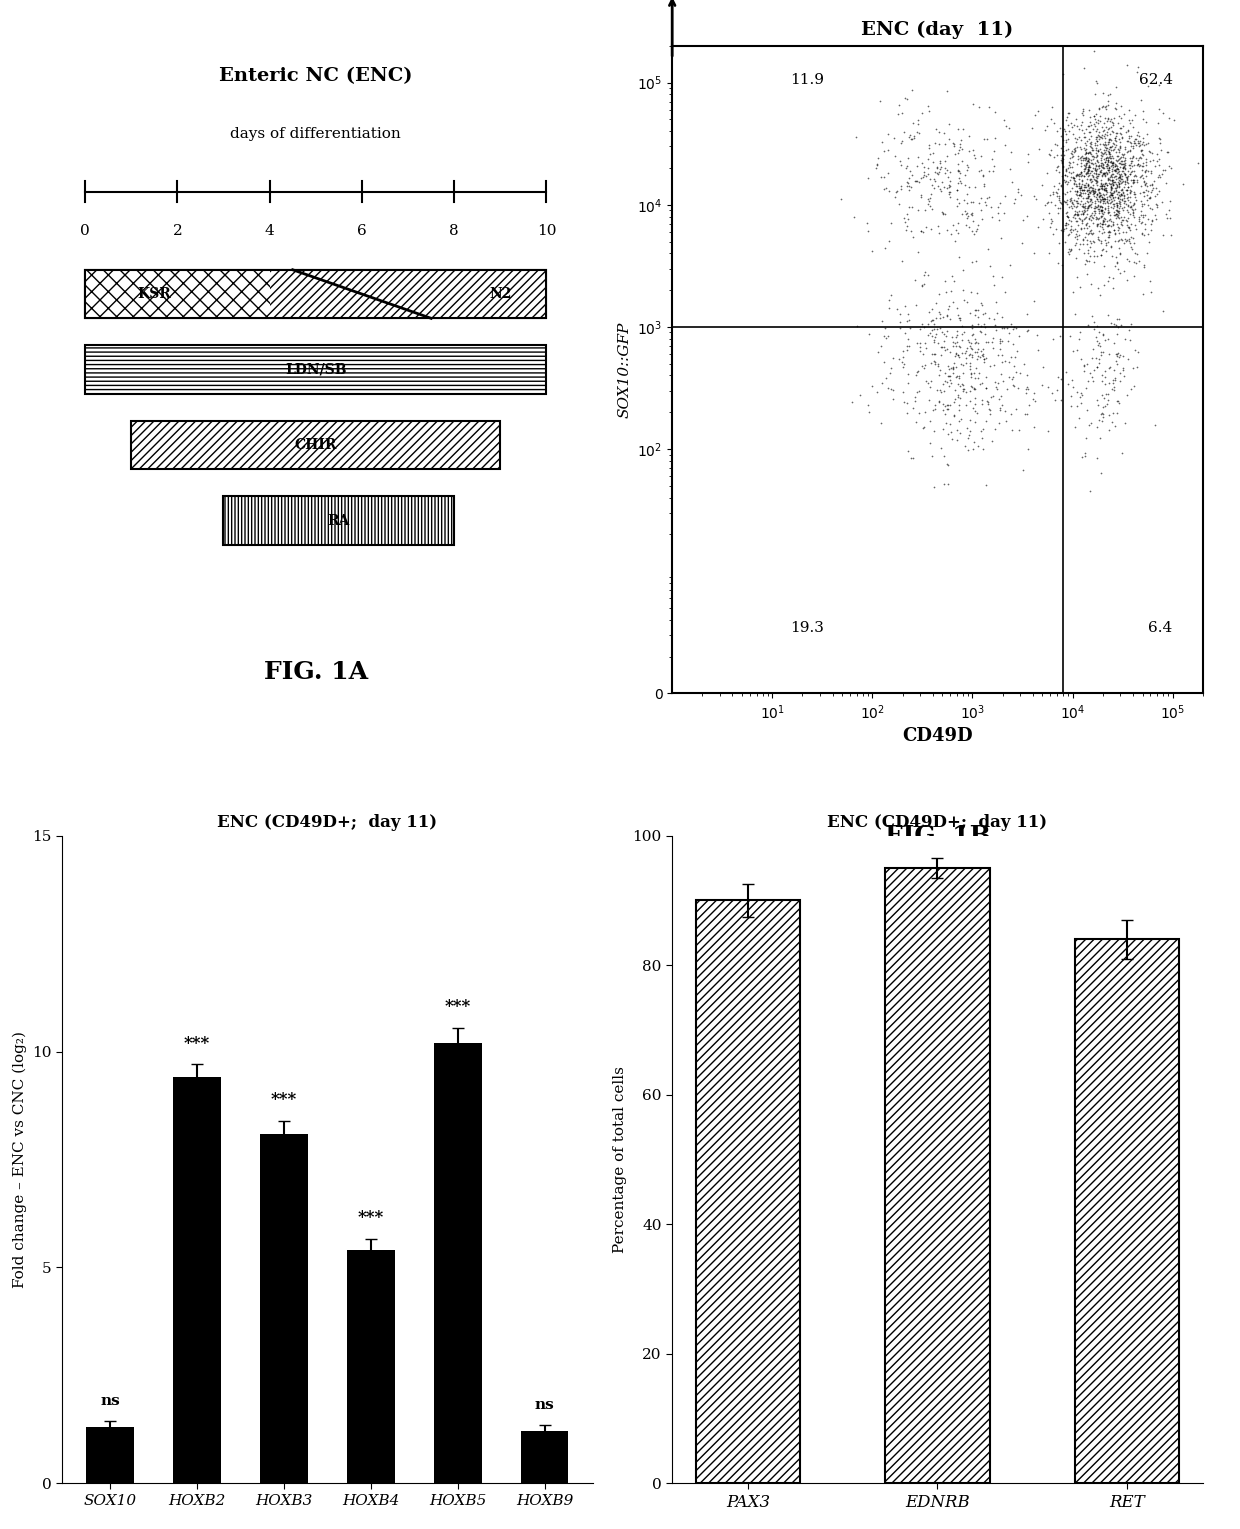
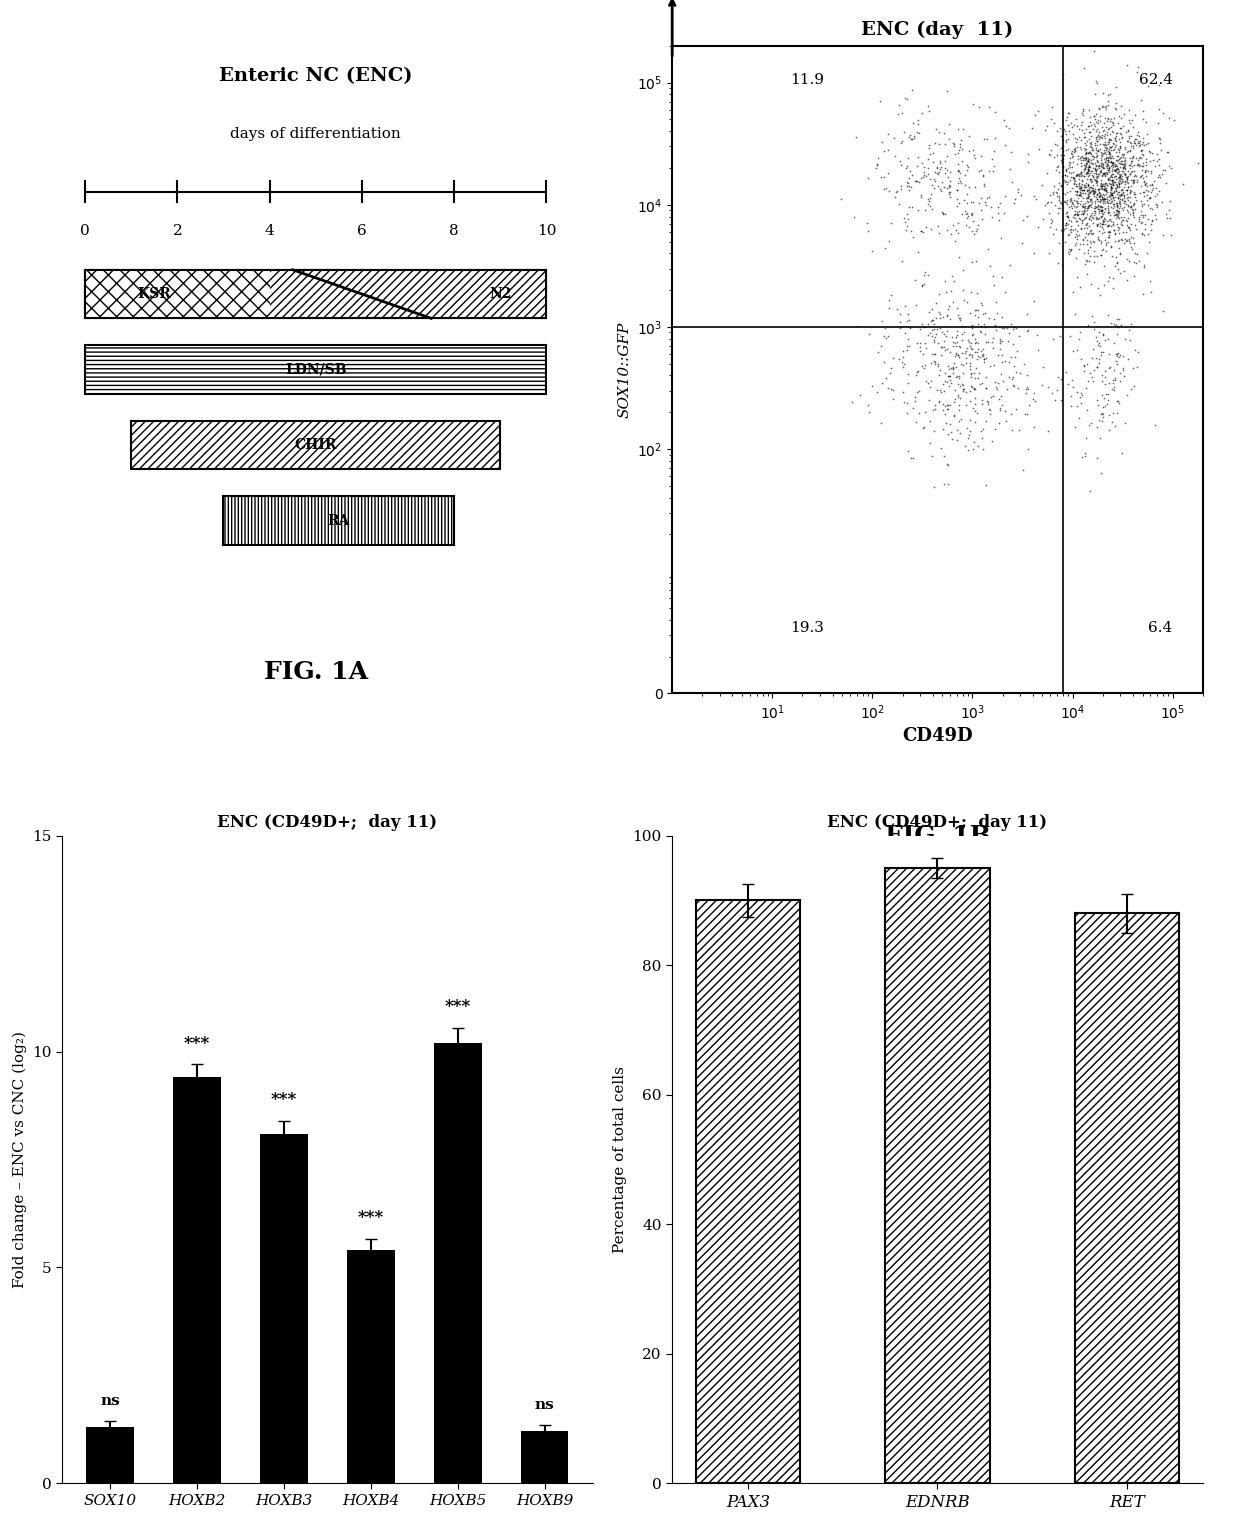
RET: 84 -> 88
